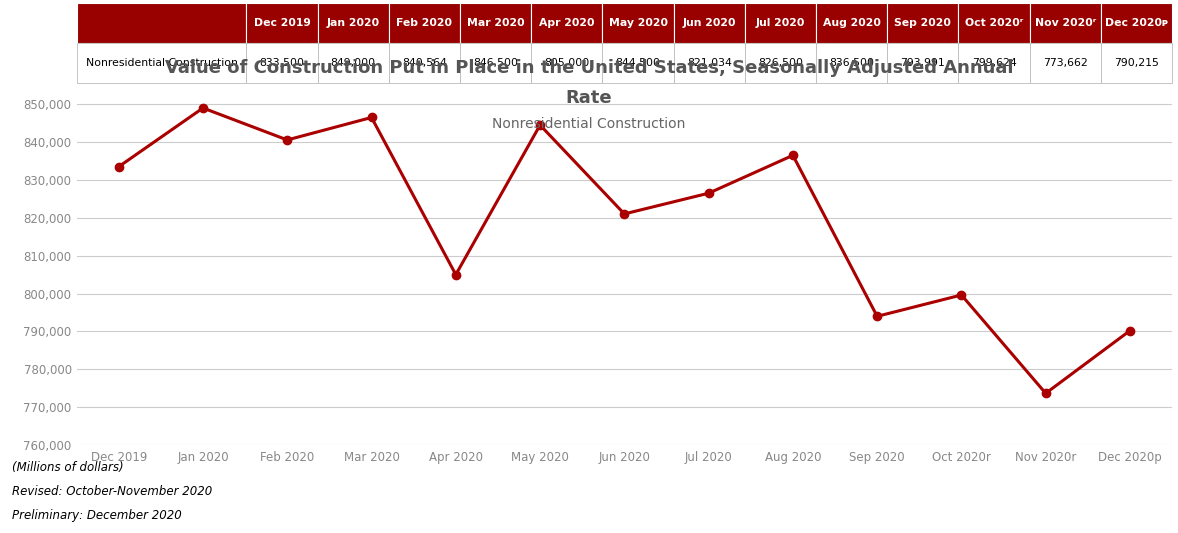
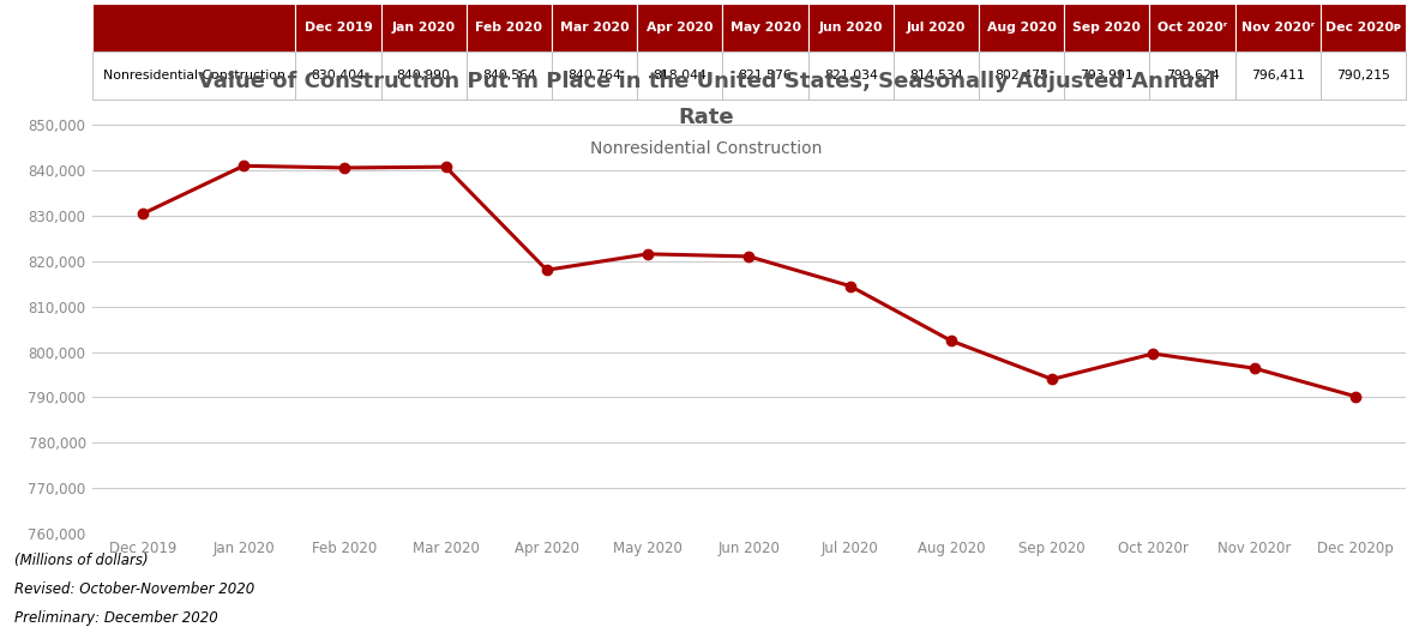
Dec 2019: 833,500 -> 830,400
Jan 2020: 849,000 -> 841,000
Mar 2020: 846,500 -> 840,800
Apr 2020: 805,000 -> 818,000
May 2020: 844,500 -> 821,600
Jul 2020: 826,500 -> 814,500
Aug 2020: 836,500 -> 802,500
Nov 2020r: 773,662 -> 796,411
